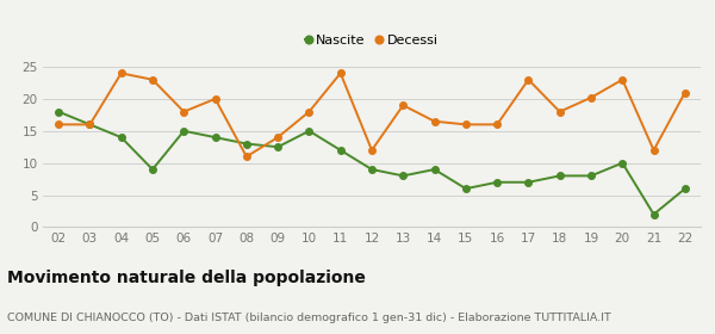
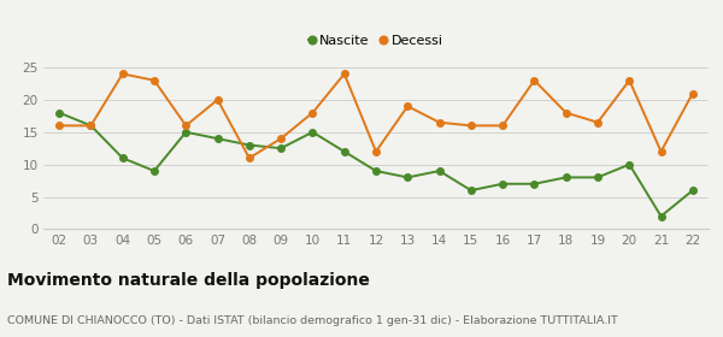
Nascite/04: 14.0 -> 11.0
Decessi/06: 18.0 -> 16.0
Decessi/19: 20.2 -> 16.5
